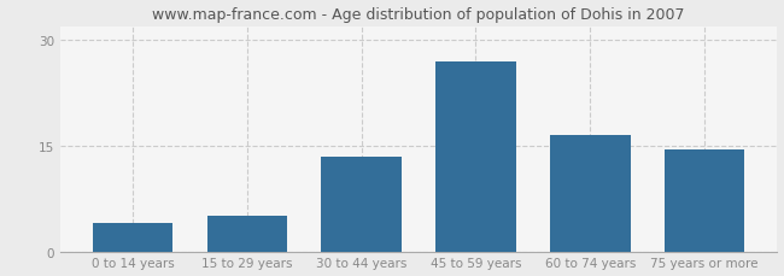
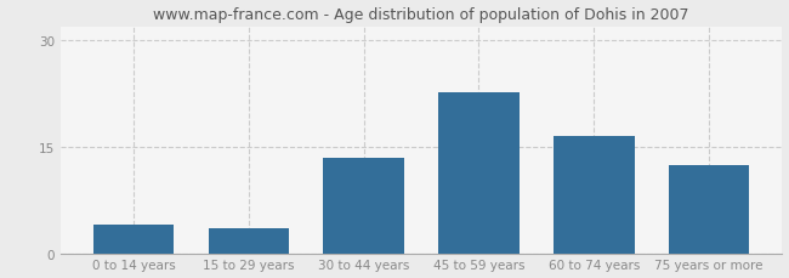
15 to 29 years: 5.0 -> 3.6
45 to 59 years: 27.0 -> 22.6
75 years or more: 14.5 -> 12.4
